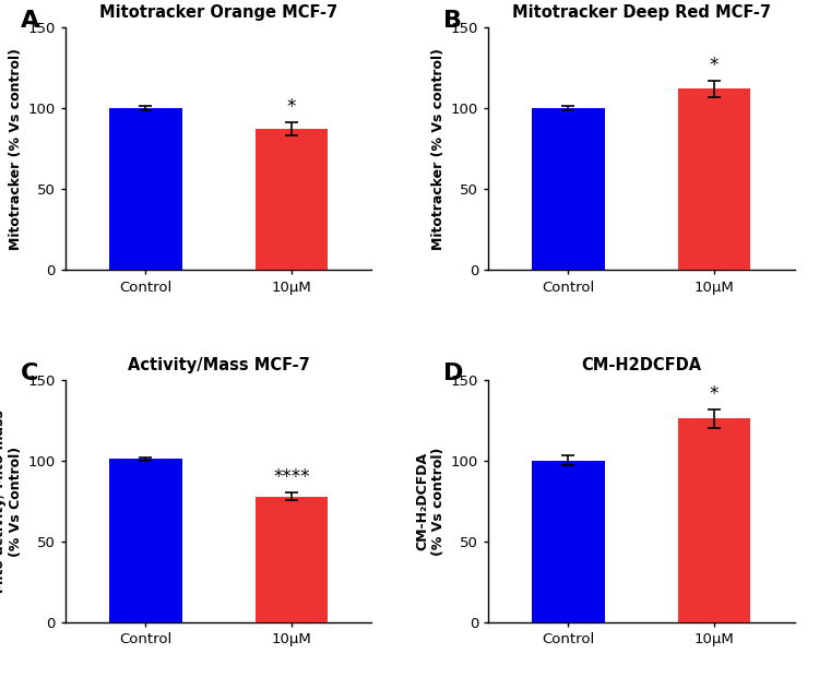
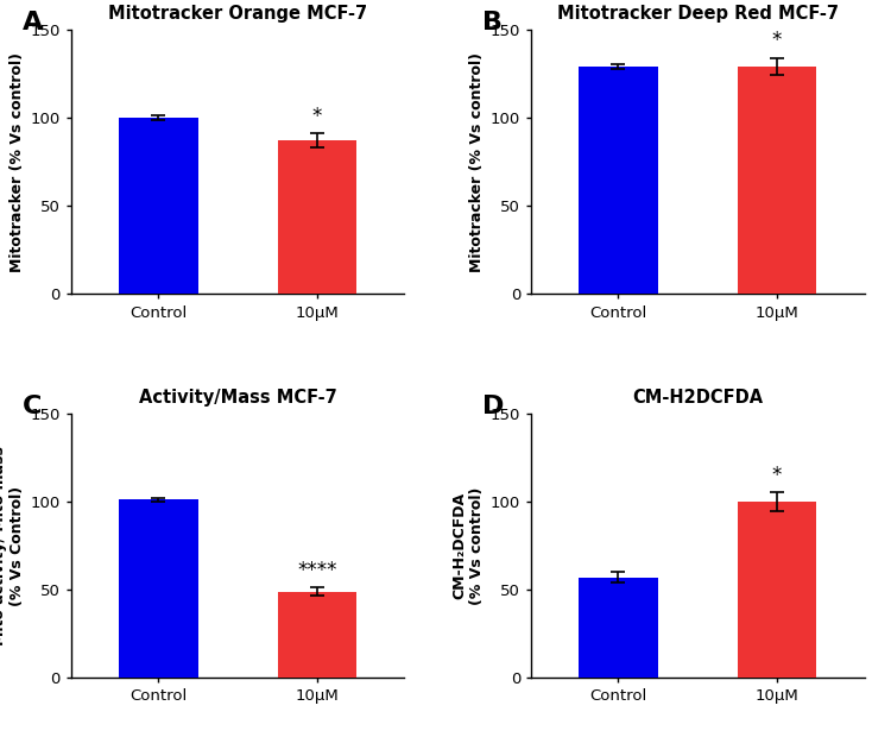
Mitotracker Deep Red MCF-7/Control: 100 -> 129
Mitotracker Deep Red MCF-7/10μM: 112 -> 129
Activity/Mass MCF-7/10μM: 78 -> 49
CM-H2DCFDA/Control: 100 -> 57
CM-H2DCFDA/10μM: 126 -> 100
